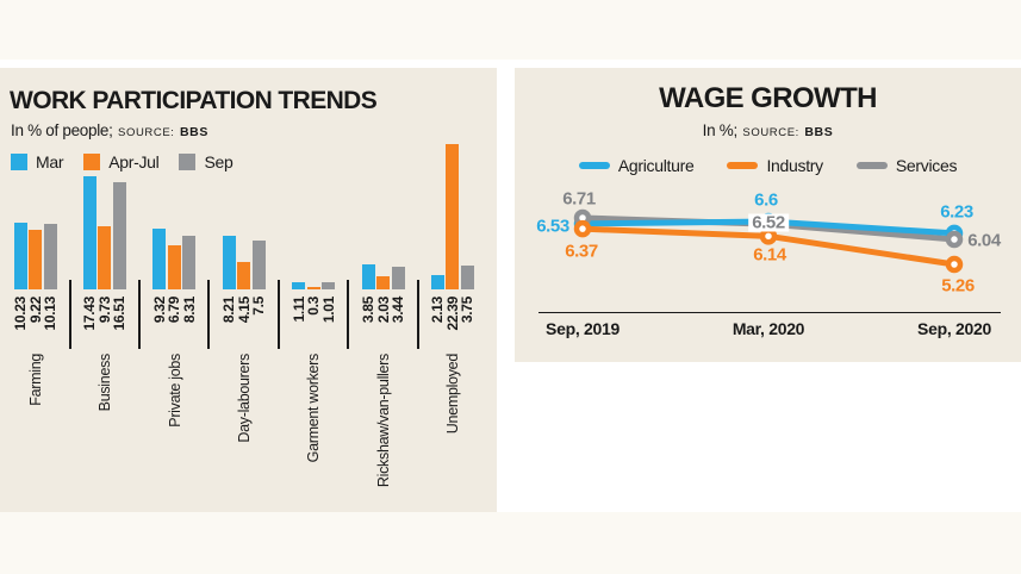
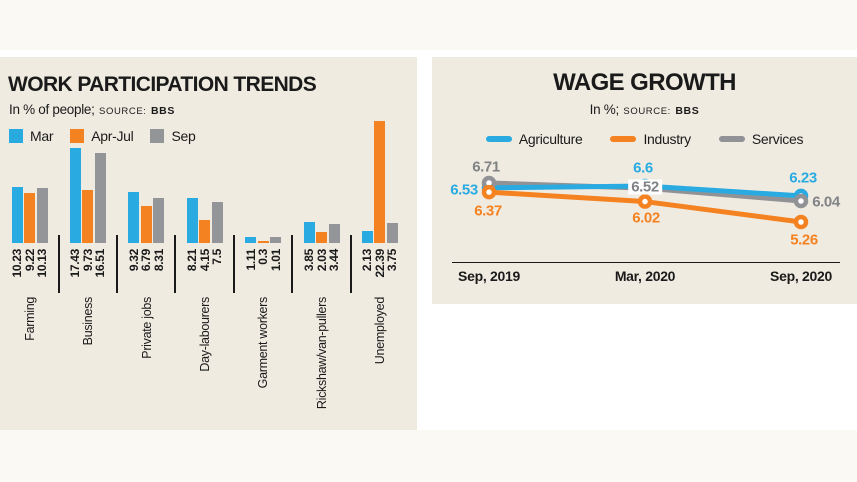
WAGE GROWTH/Industry/Mar, 2020: 6.14 -> 6.02
